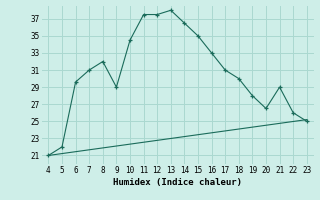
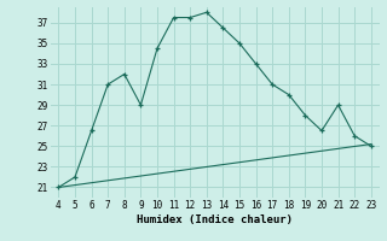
6: 29.6 -> 26.5
